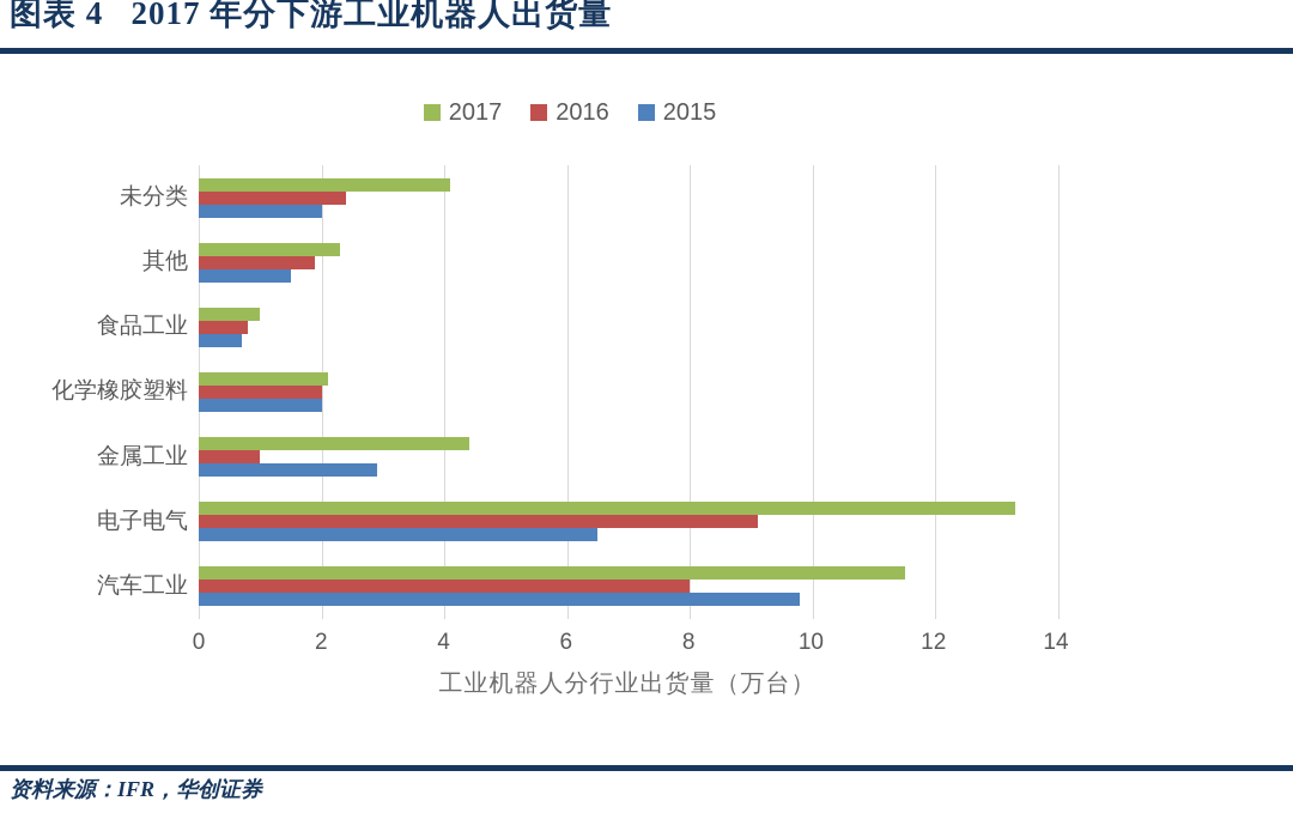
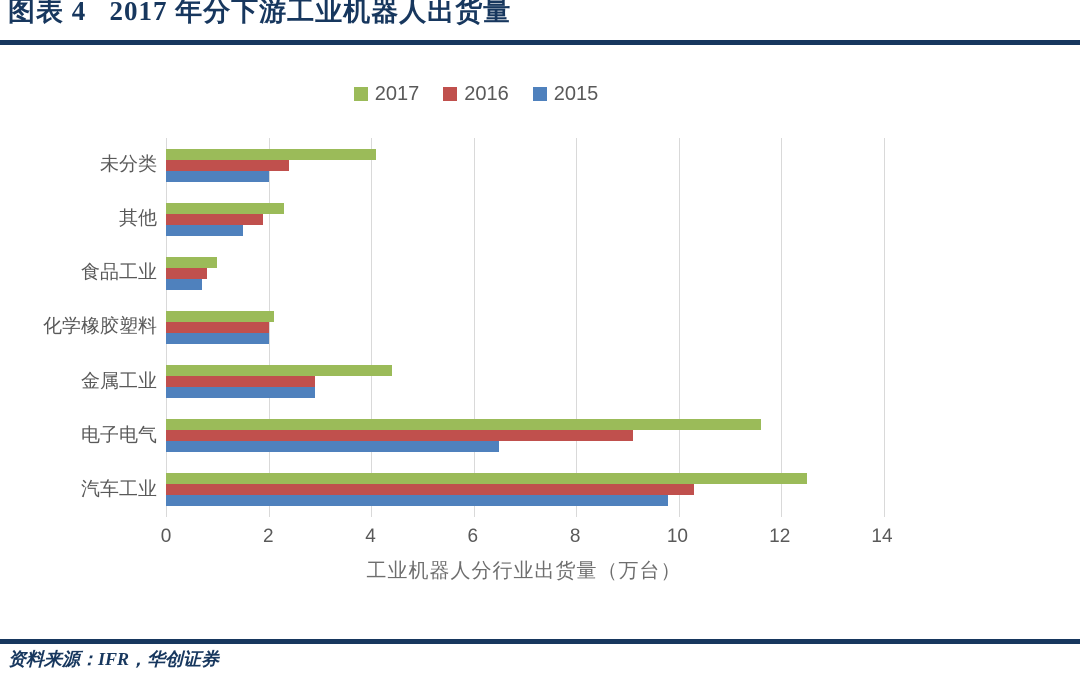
2016/金属工业: 1.0 -> 2.9
2017/电子电气: 13.3 -> 11.6
2017/汽车工业: 11.5 -> 12.5
2016/汽车工业: 8.0 -> 10.3
